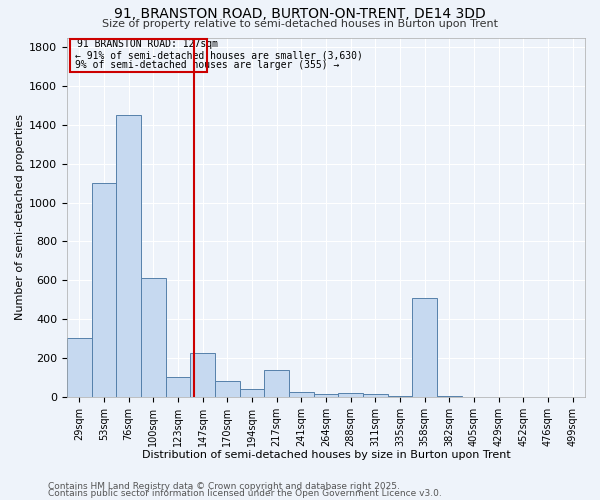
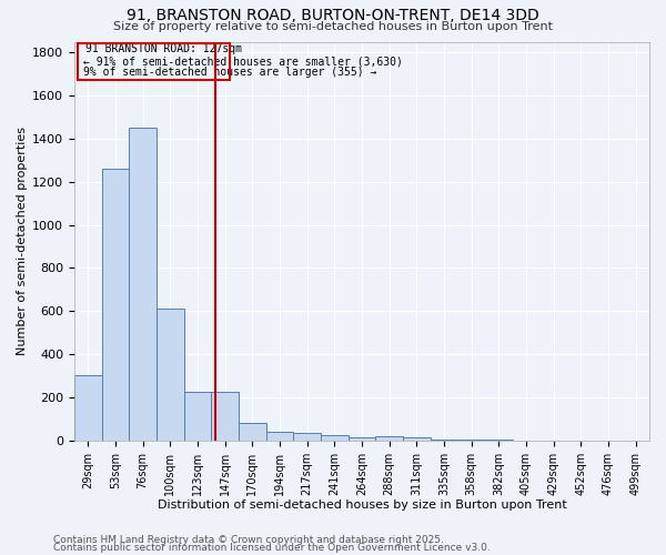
53sqm: 1100 -> 1260
123sqm: 100 -> 220
217sqm: 140 -> 40
358sqm: 510 -> 0
